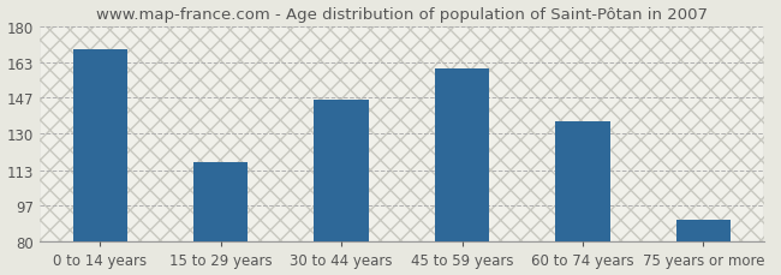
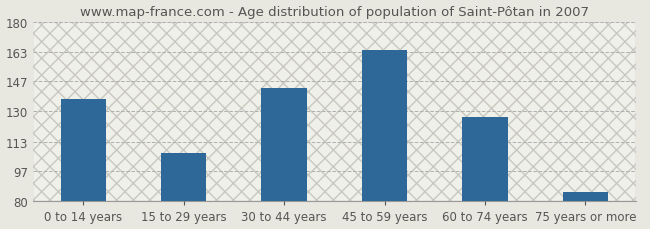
0 to 14 years: 169 -> 137
15 to 29 years: 117 -> 107
30 to 44 years: 146 -> 143
45 to 59 years: 160 -> 164
60 to 74 years: 136 -> 127
75 years or more: 90 -> 85
